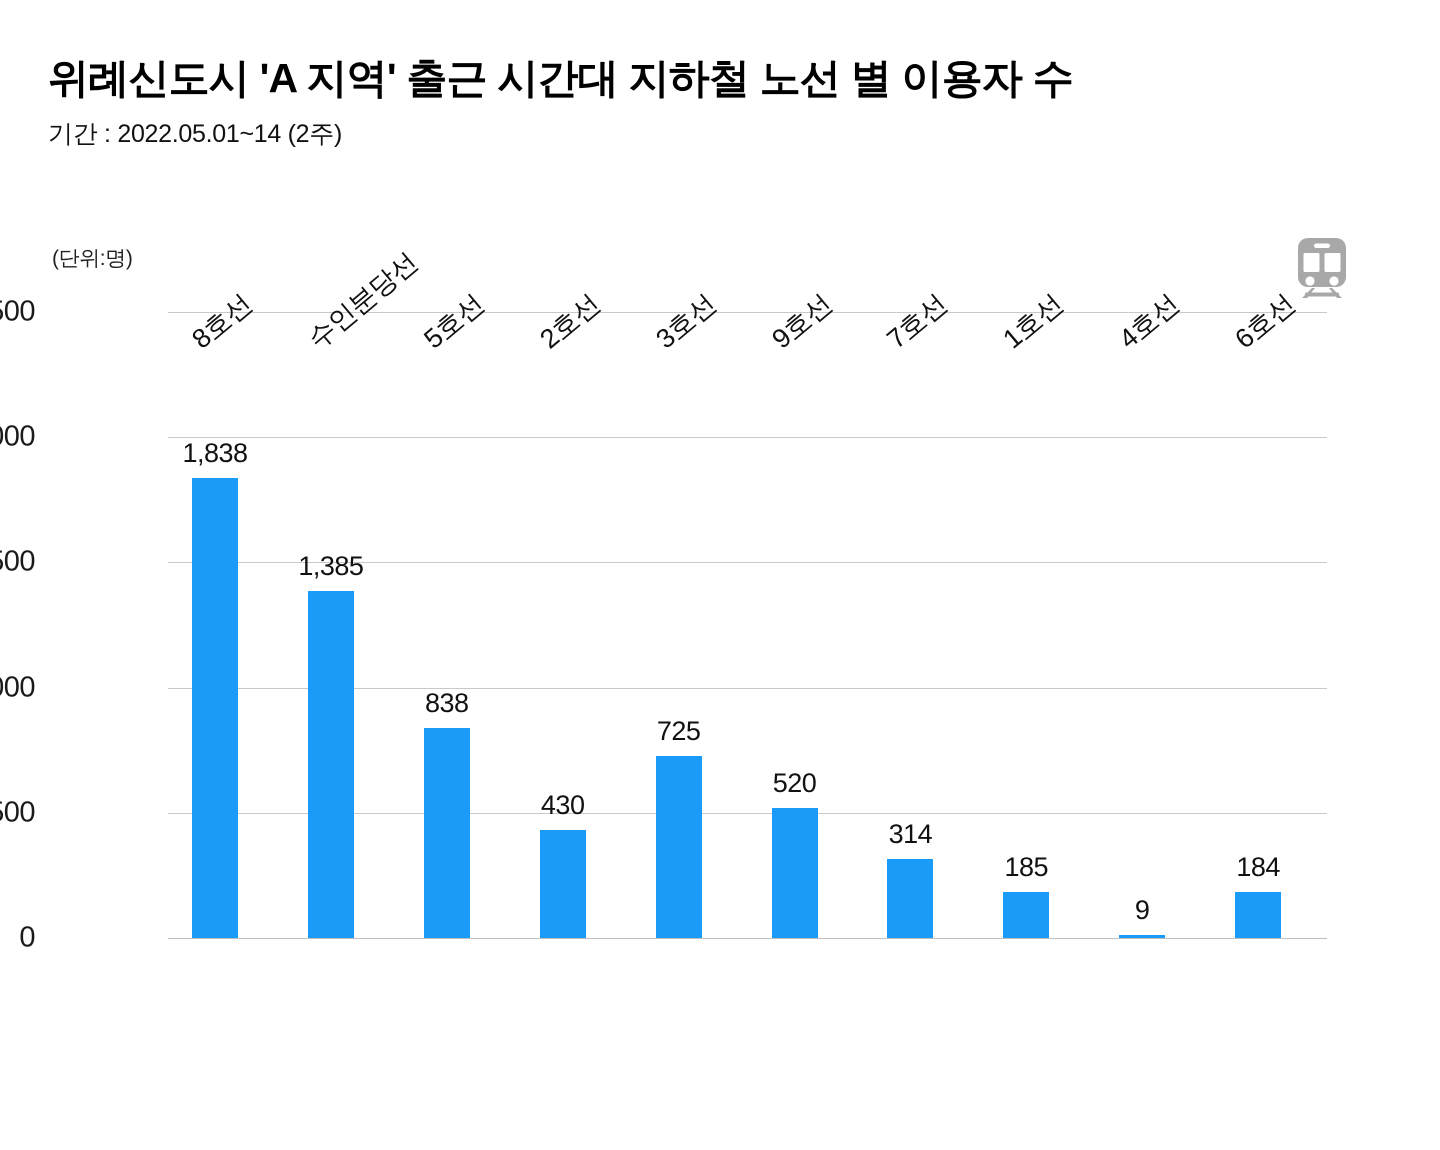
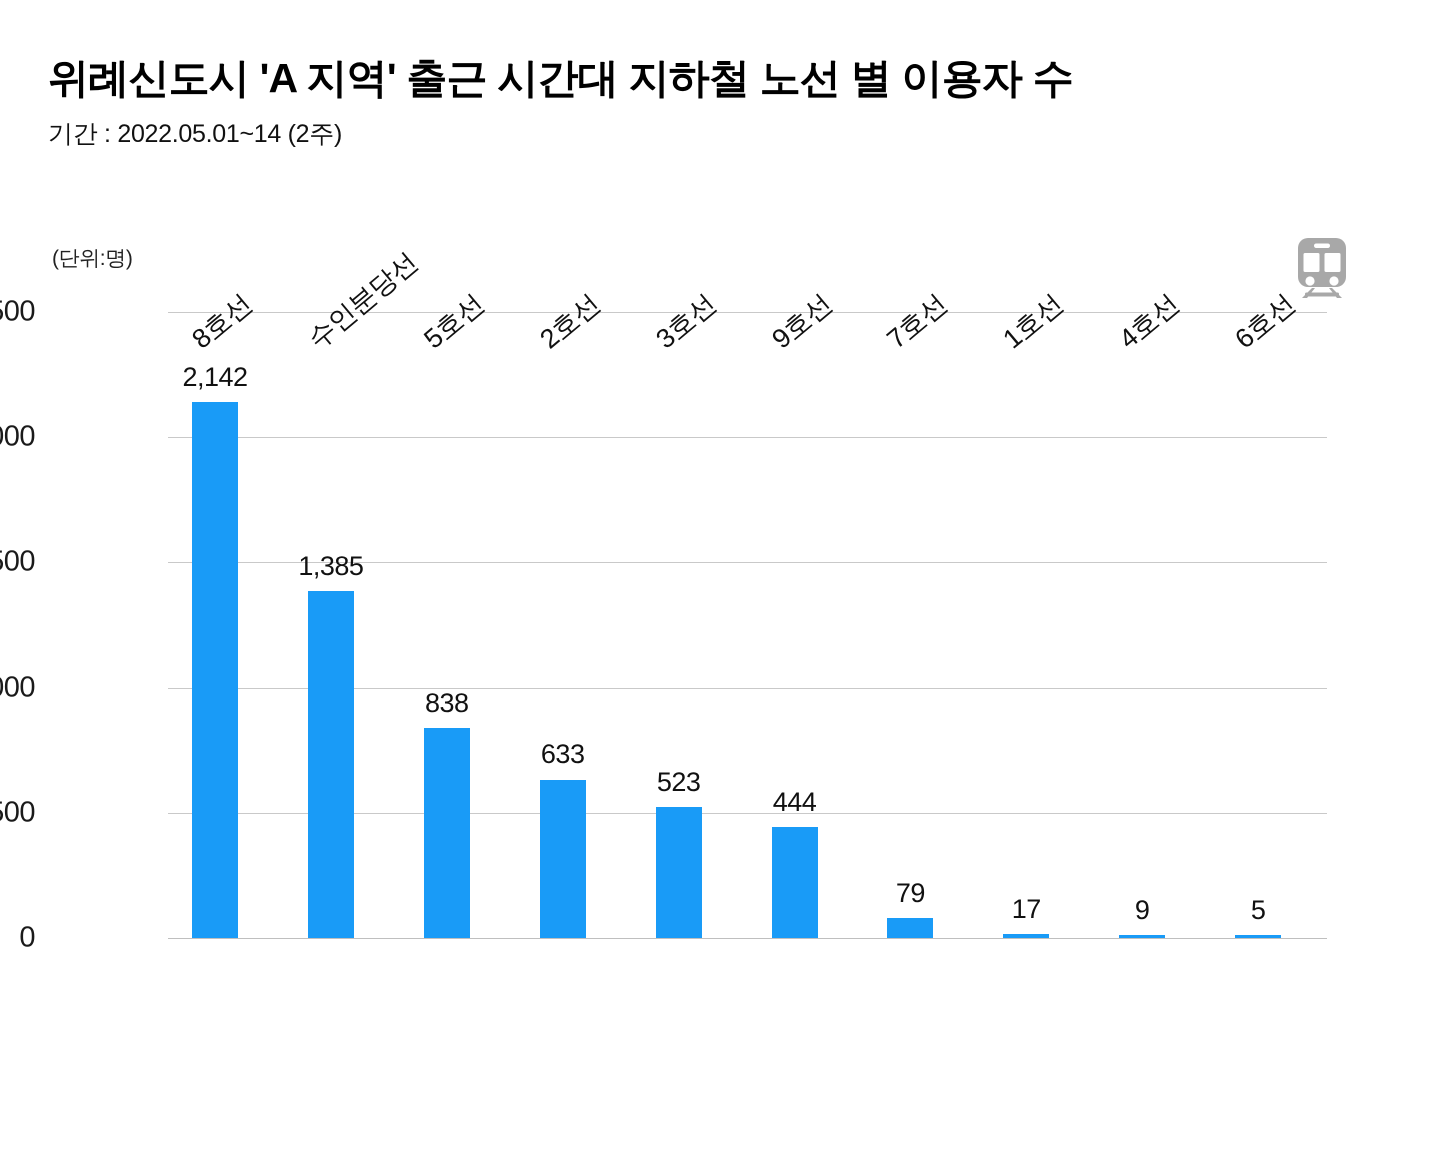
8호선: 1,838 -> 2,142
2호선: 430 -> 633
3호선: 725 -> 523
9호선: 520 -> 444
7호선: 314 -> 79
1호선: 185 -> 17
6호선: 184 -> 5
